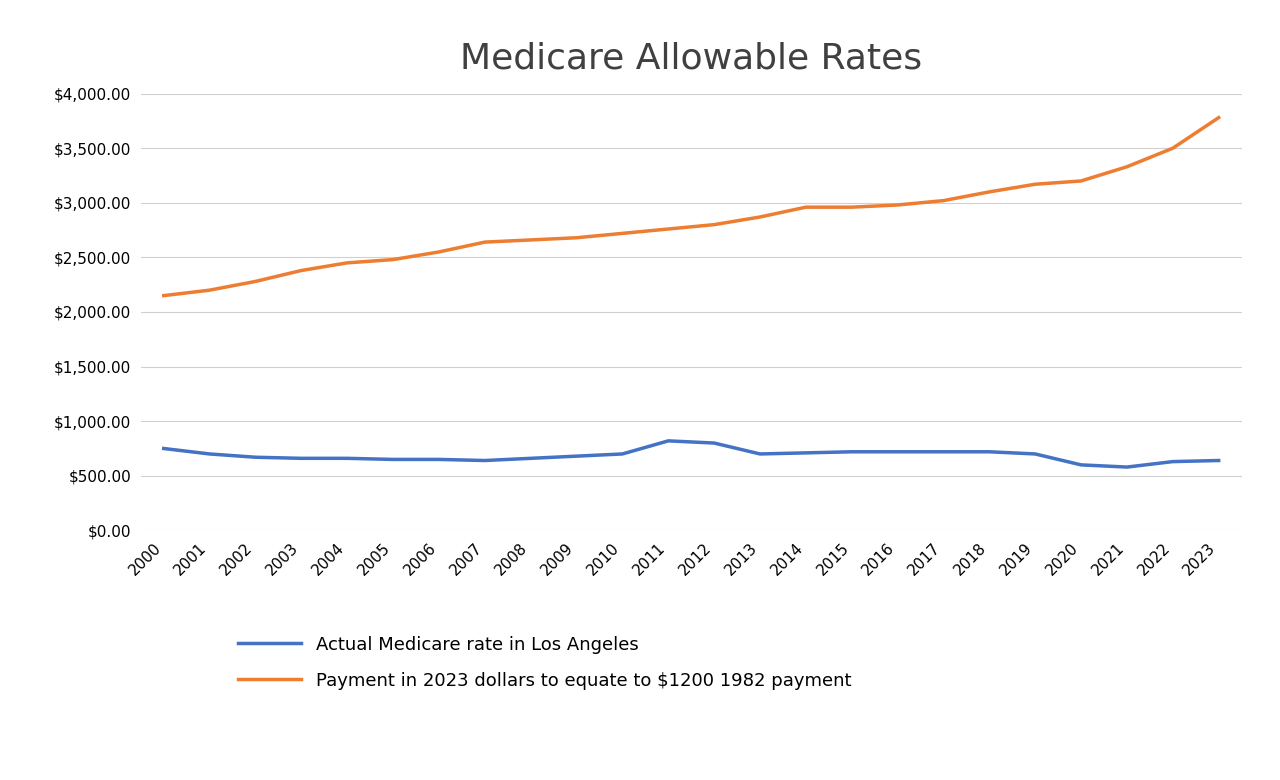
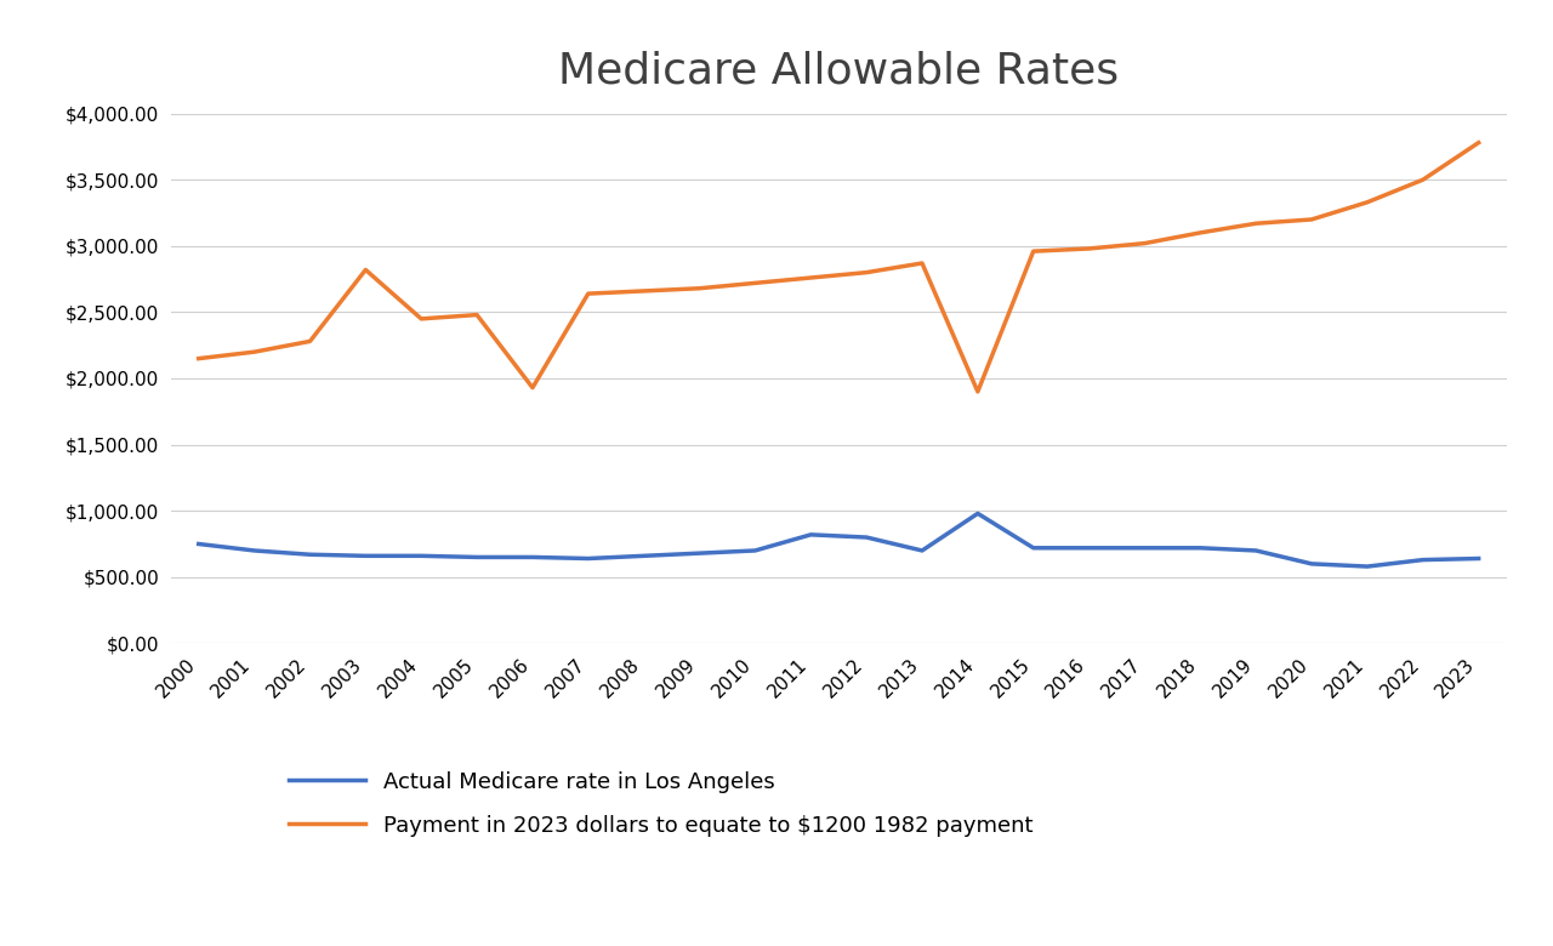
Payment in 2023 dollars to equate to $1200 1982 payment/2003: $2,380 -> $2,820
Payment in 2023 dollars to equate to $1200 1982 payment/2006: $2,550 -> $1,930
Actual Medicare rate in Los Angeles/2014: $710 -> $980
Payment in 2023 dollars to equate to $1200 1982 payment/2014: $2,960 -> $1,900
